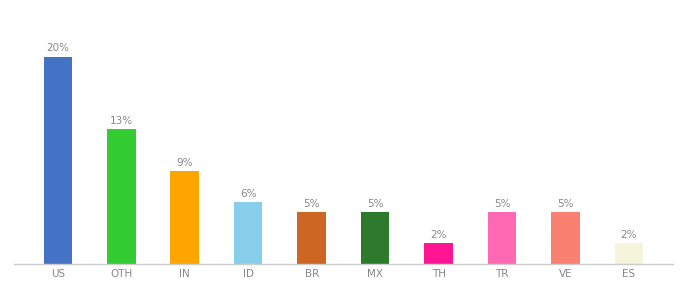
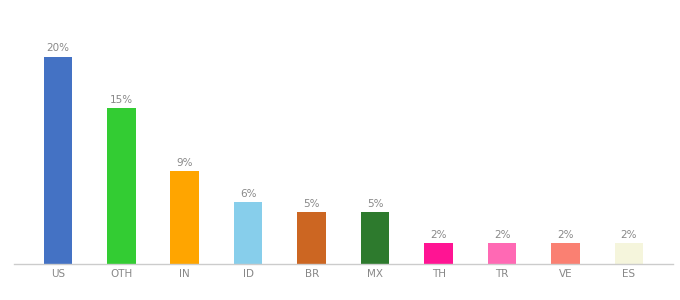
OTH: 13% -> 15%
TR: 5% -> 2%
VE: 5% -> 2%
